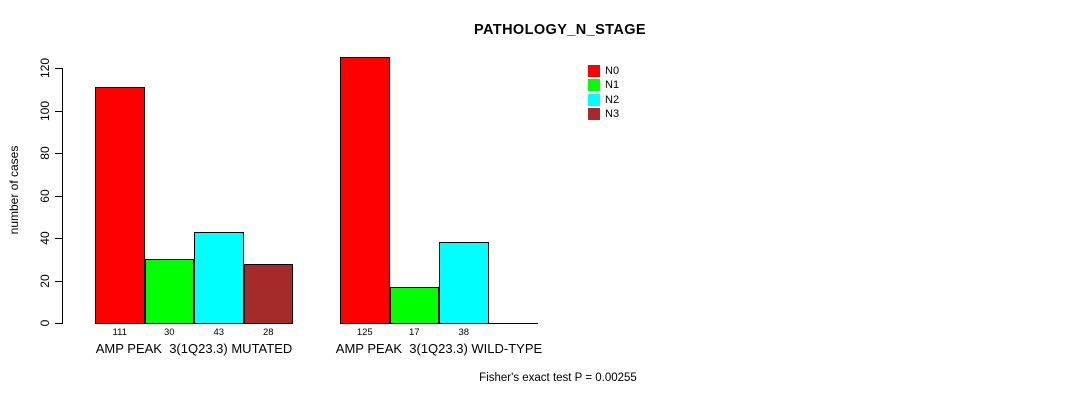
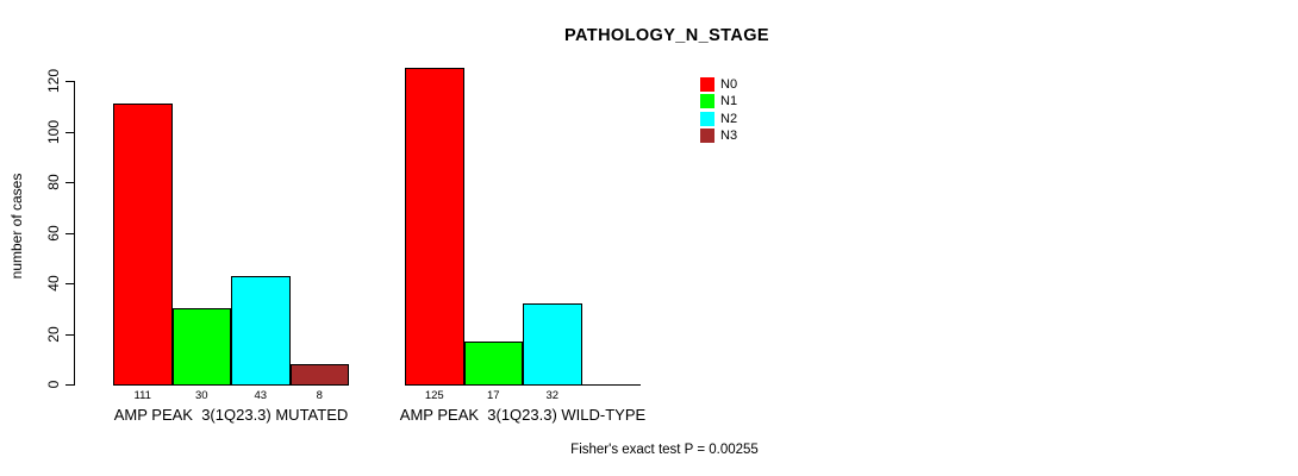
N3/AMP PEAK 3(1Q23.3) MUTATED: 28 -> 8
N2/AMP PEAK 3(1Q23.3) WILD-TYPE: 38 -> 32
